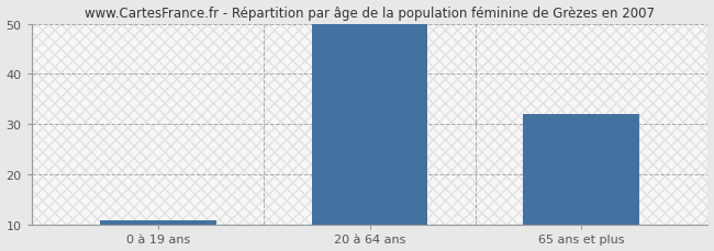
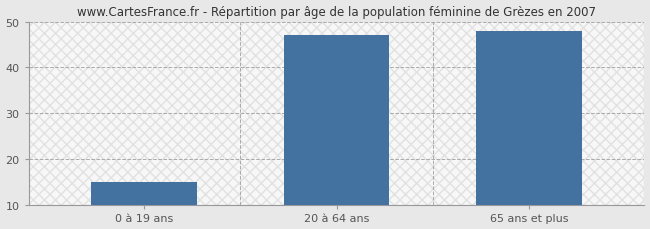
0 à 19 ans: 11 -> 15
20 à 64 ans: 50 -> 47
65 ans et plus: 32 -> 48
